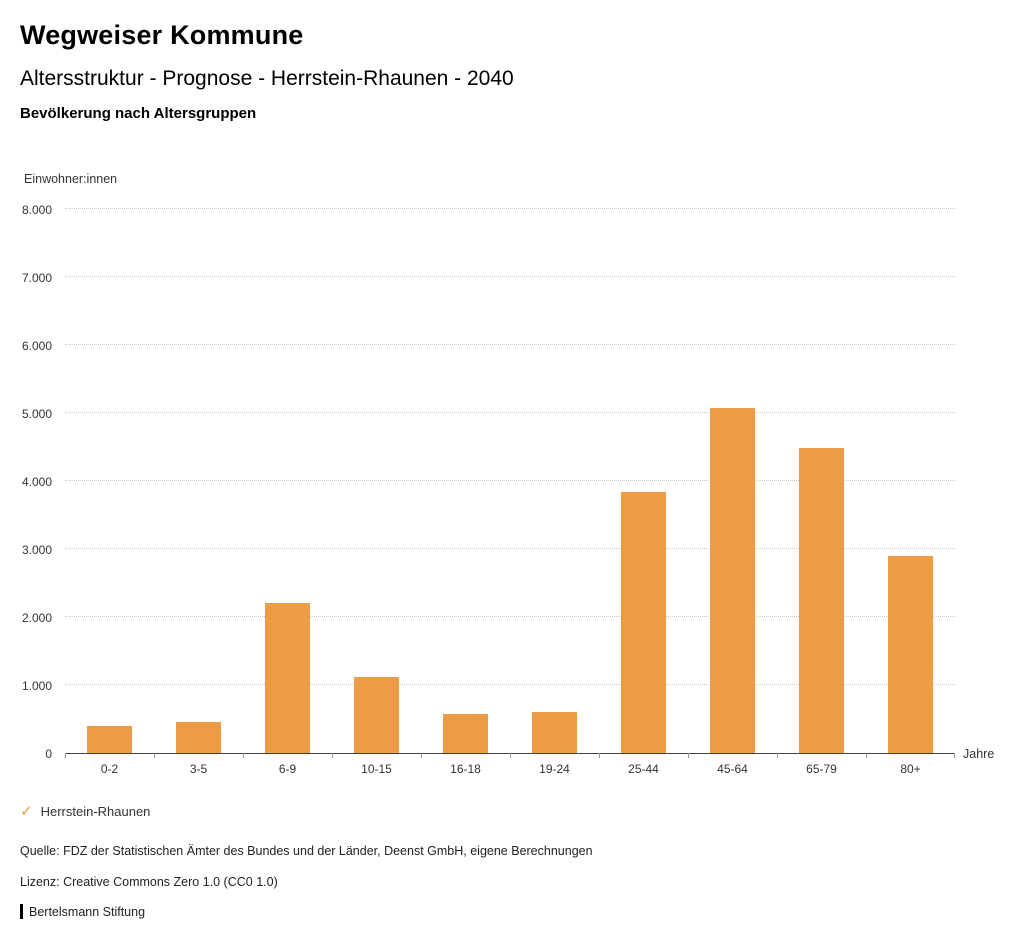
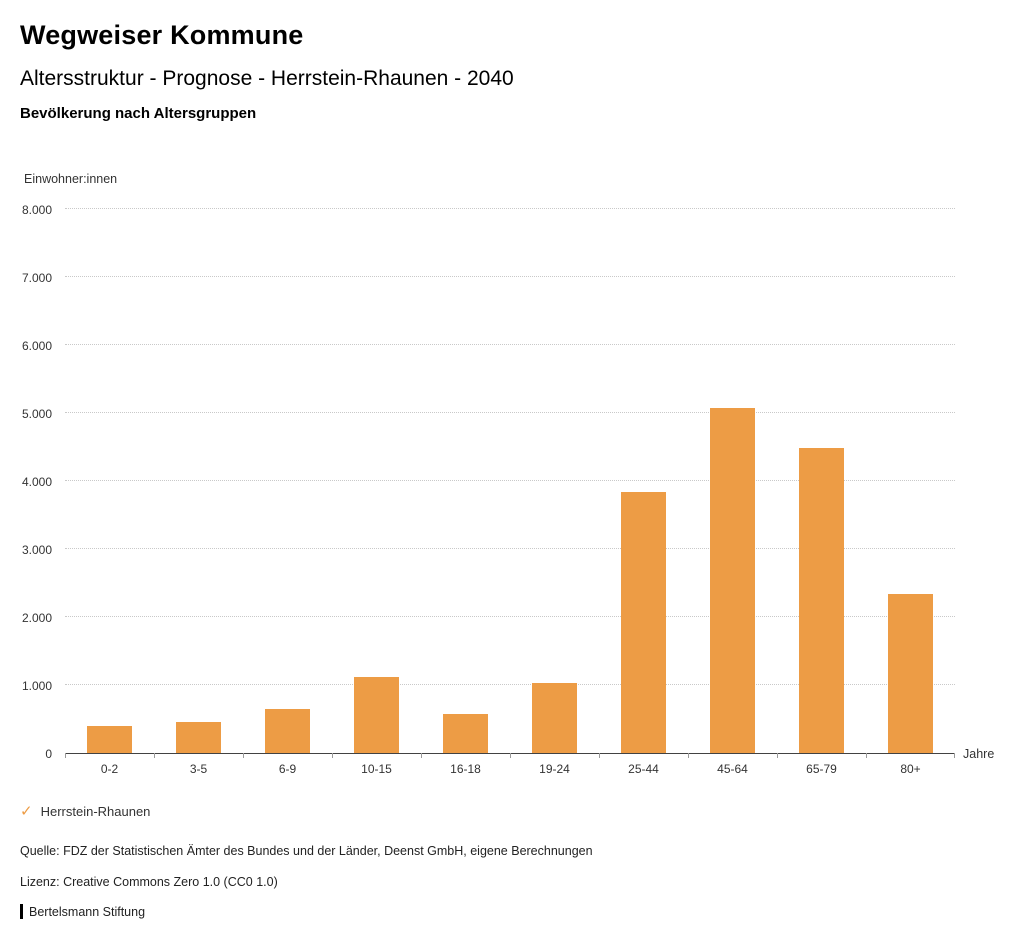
6-9: 2200 -> 600
19-24: 600 -> 1000
80+: 2900 -> 2300
